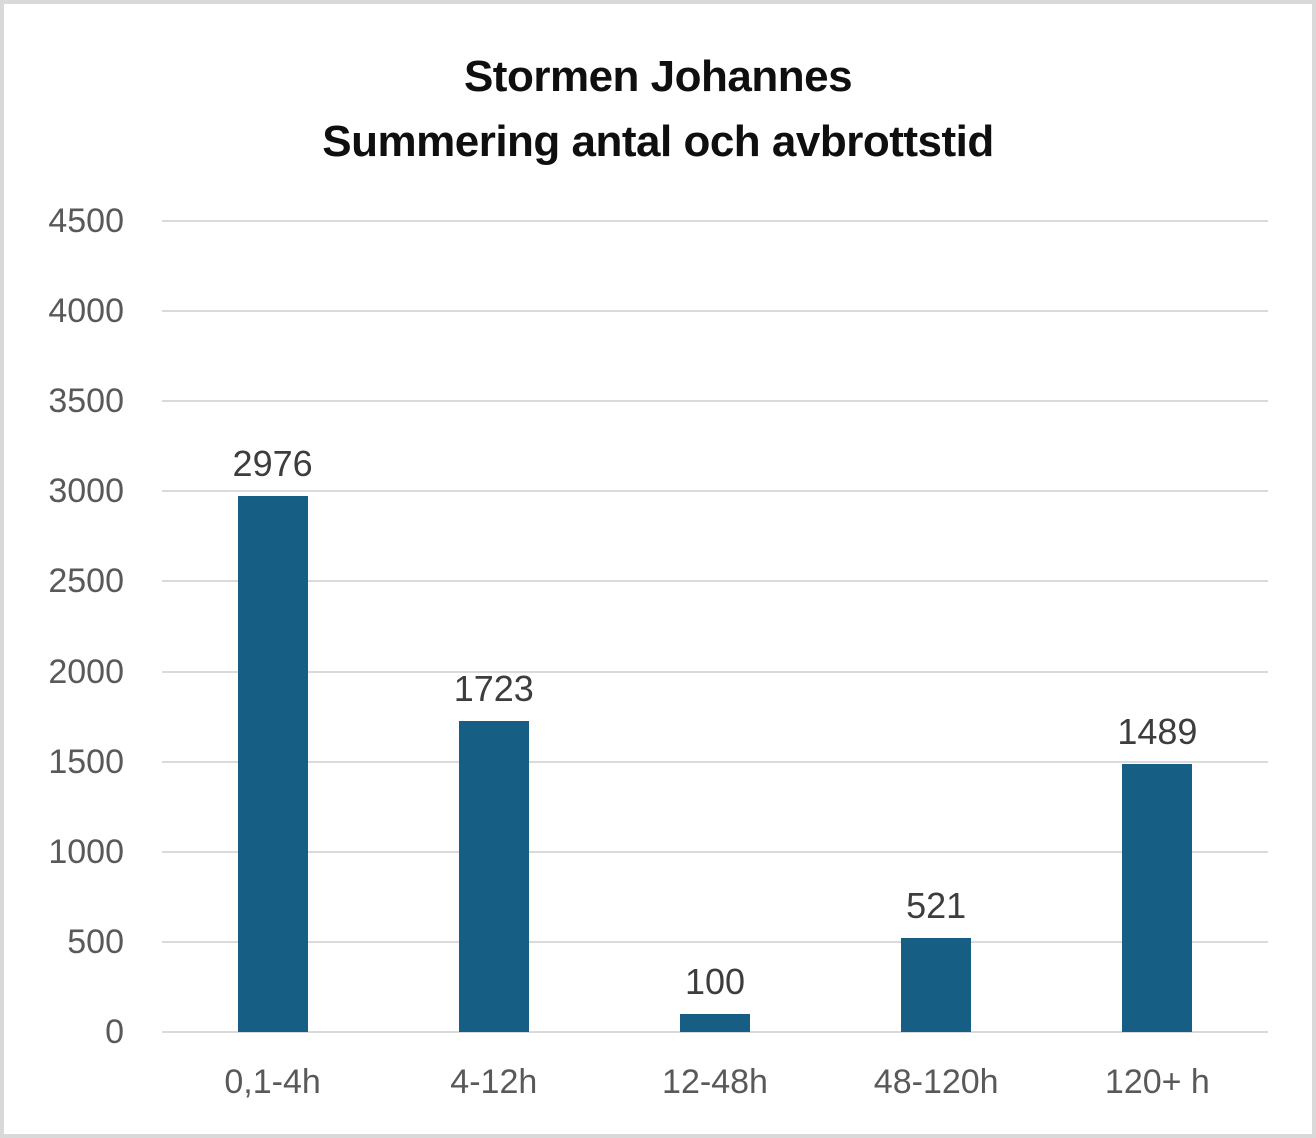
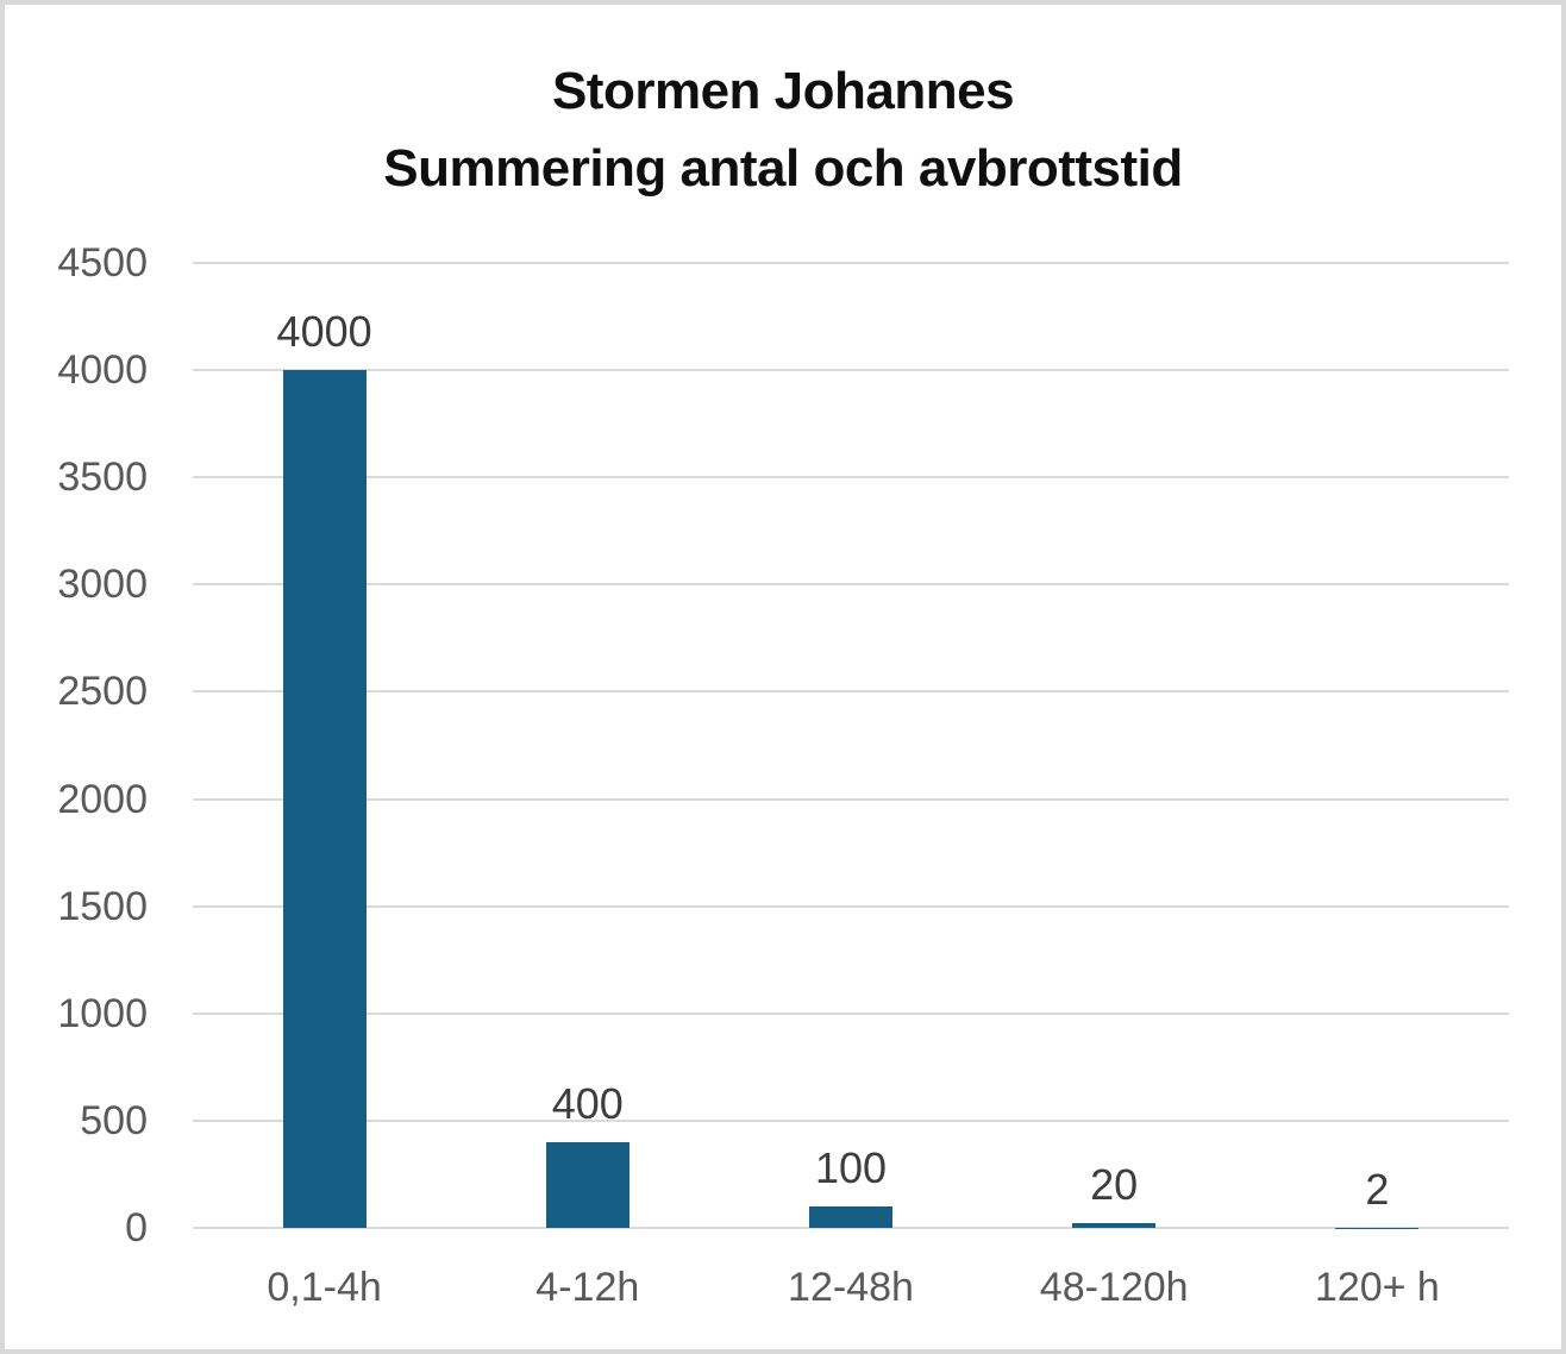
0,1-4h: 2976 -> 4000
4-12h: 1723 -> 400
48-120h: 521 -> 20
120+ h: 1489 -> 2
